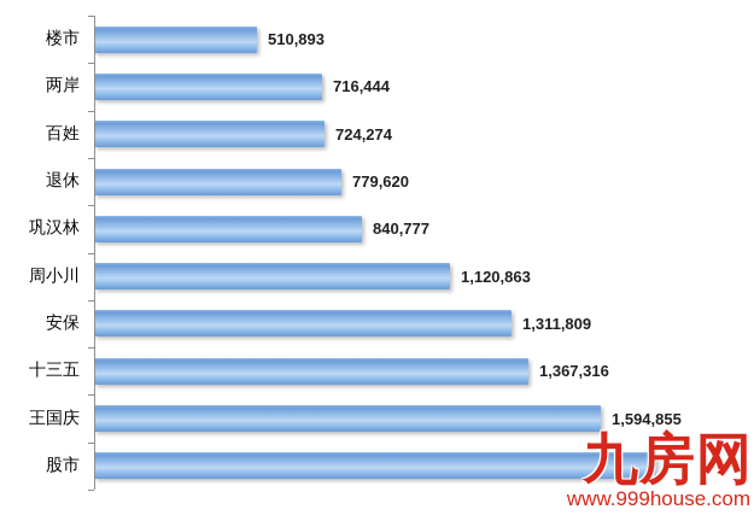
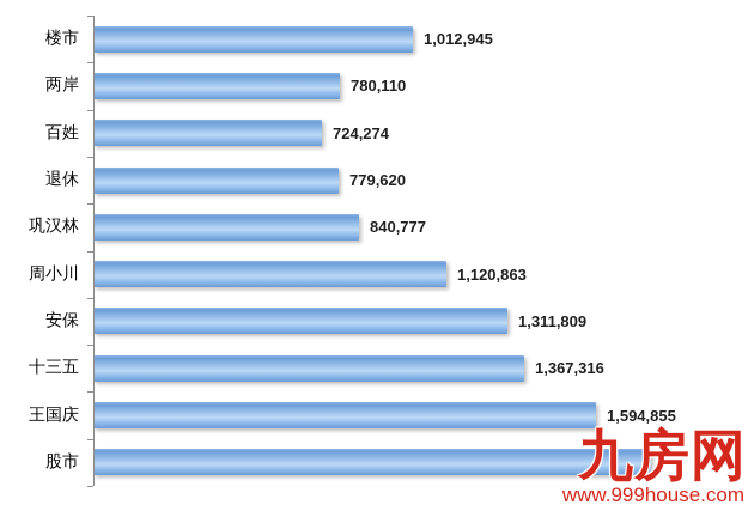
楼市: 510,893 -> 1,012,945
两岸: 716,444 -> 780,110
